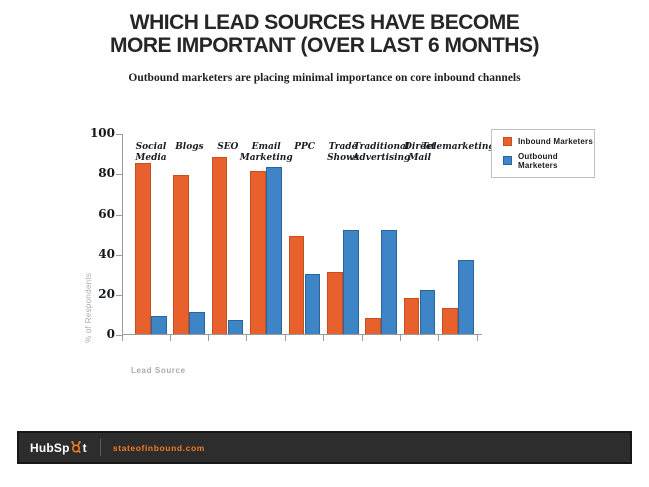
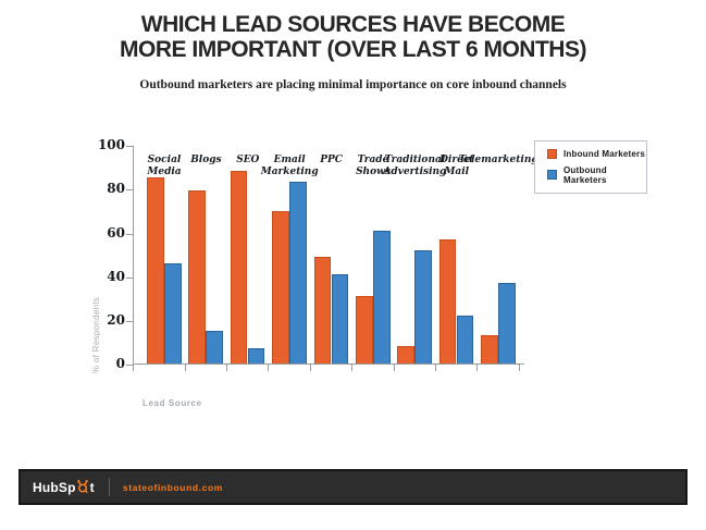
Outbound Marketers/Social Media: 9 -> 46
Outbound Marketers/Blogs: 11 -> 15
Inbound Marketers/Email Marketing: 81 -> 70
Outbound Marketers/PPC: 30 -> 41
Outbound Marketers/Trade Shows: 52 -> 61
Inbound Marketers/Direct Mail: 18 -> 57
